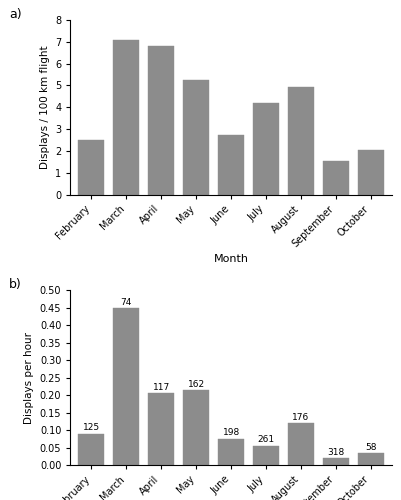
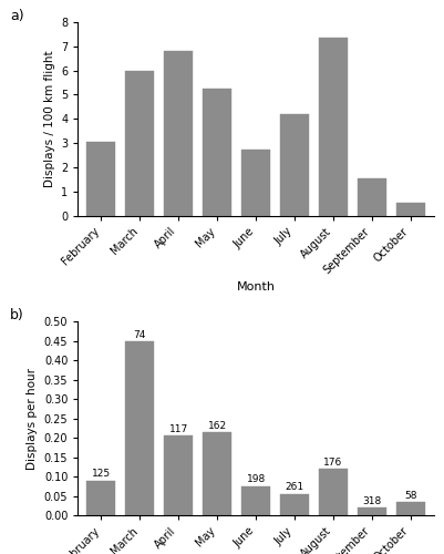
February: 2.50 -> 3.05
March: 7.10 -> 6.00
August: 4.95 -> 7.35
October: 2.05 -> 0.55
